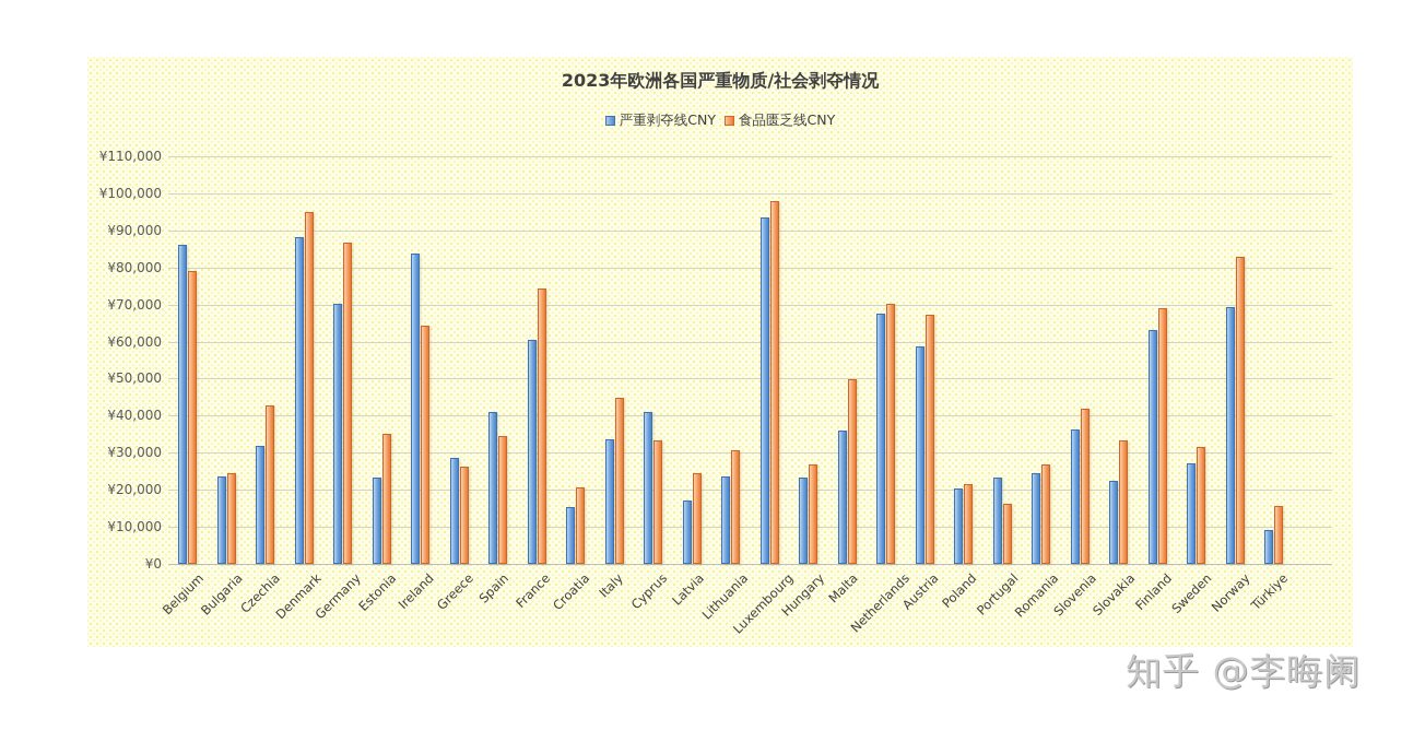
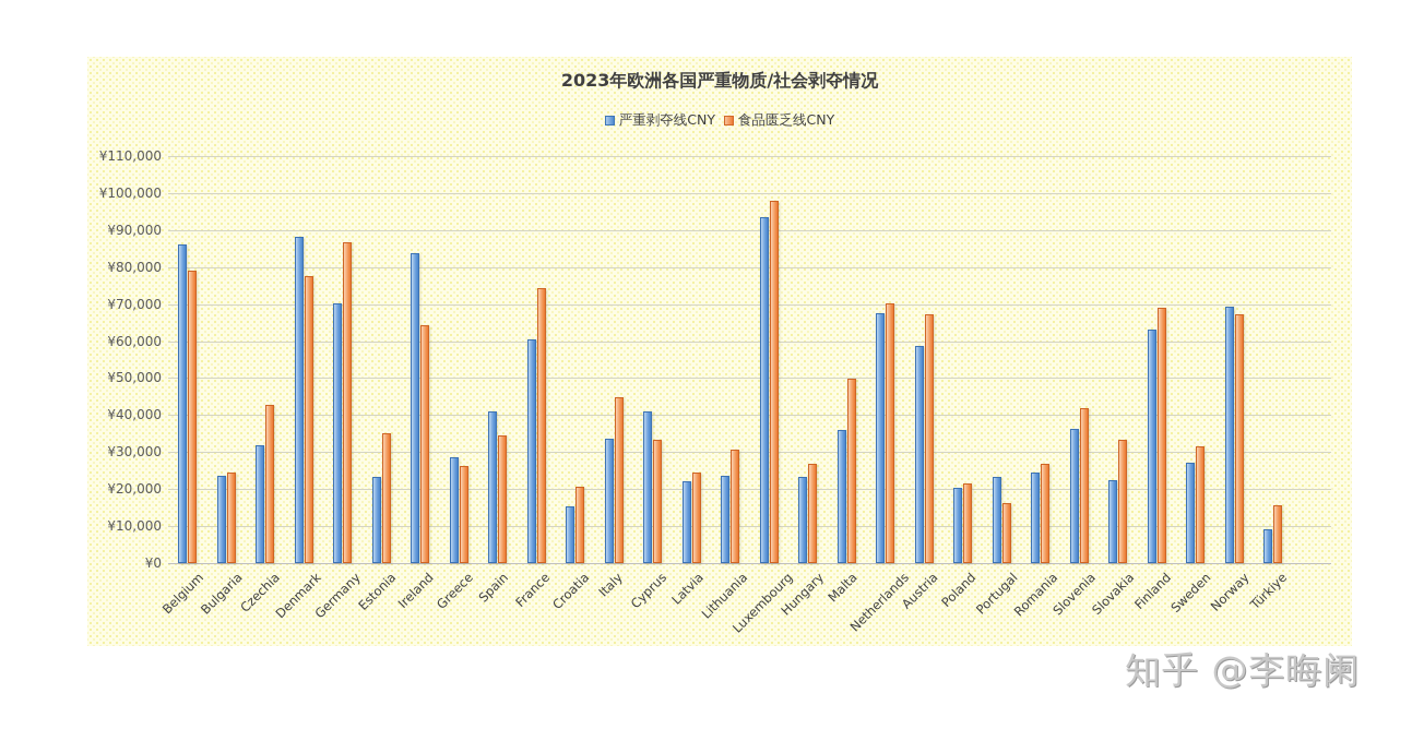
食品匮乏线CNY/Denmark: ¥95000 -> ¥78000
严重剥夺线CNY/Latvia: ¥17000 -> ¥22000
食品匮乏线CNY/Norway: ¥83000 -> ¥67000
